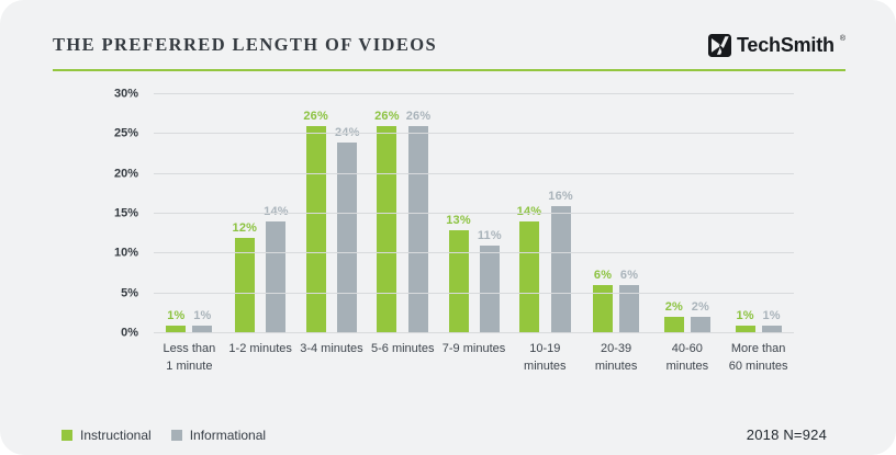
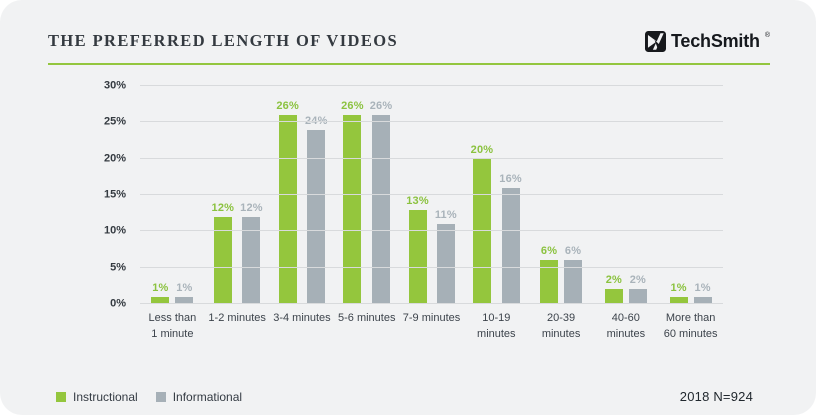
Informational/1-2 minutes: 14% -> 12%
Instructional/10-19 minutes: 14% -> 20%
